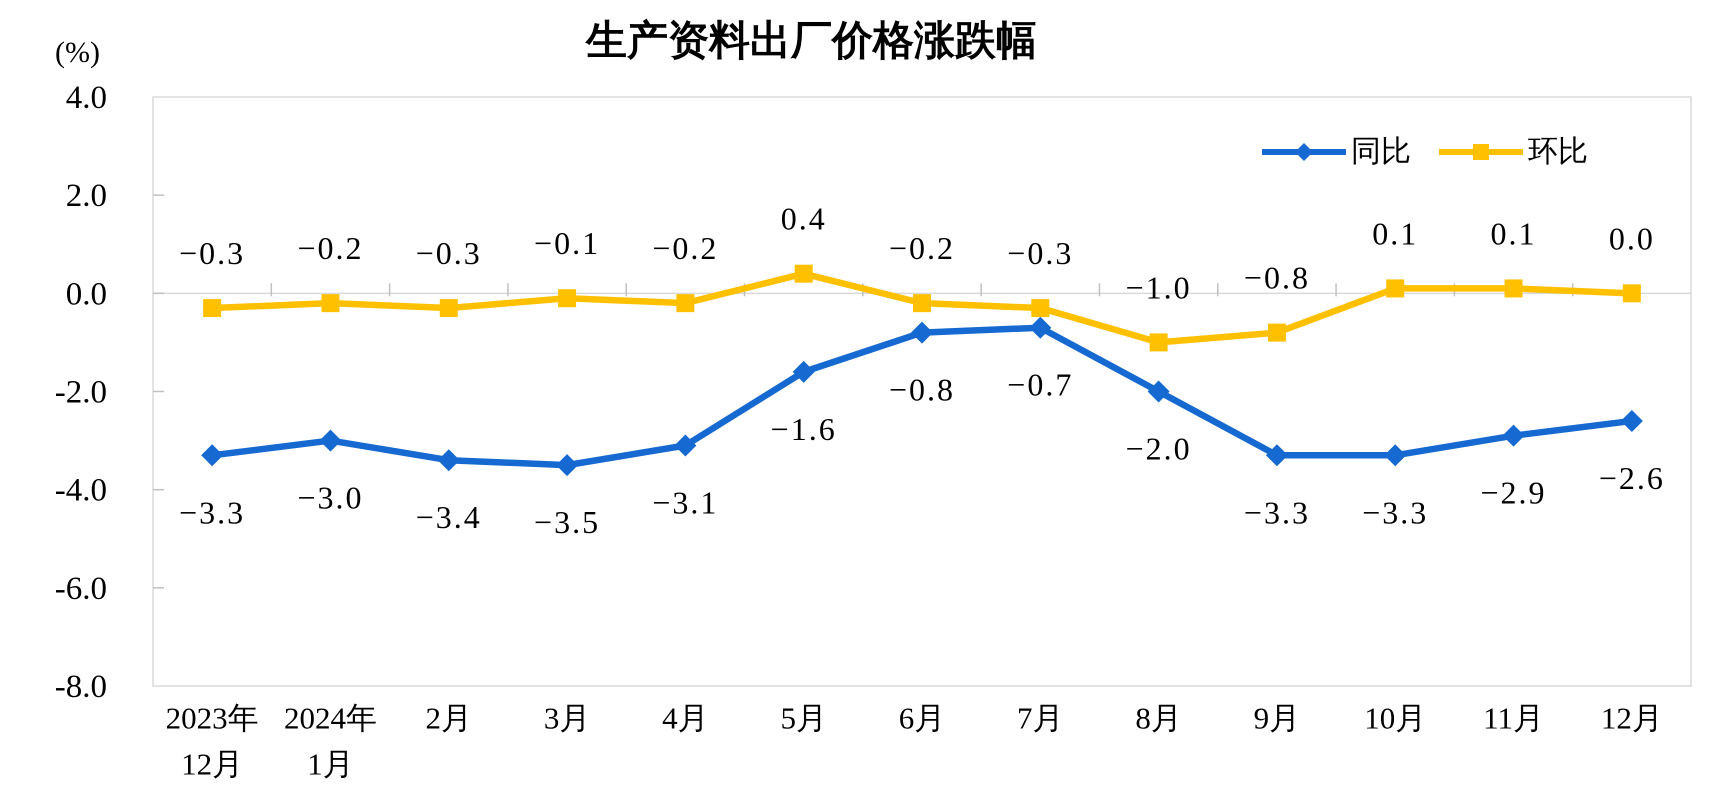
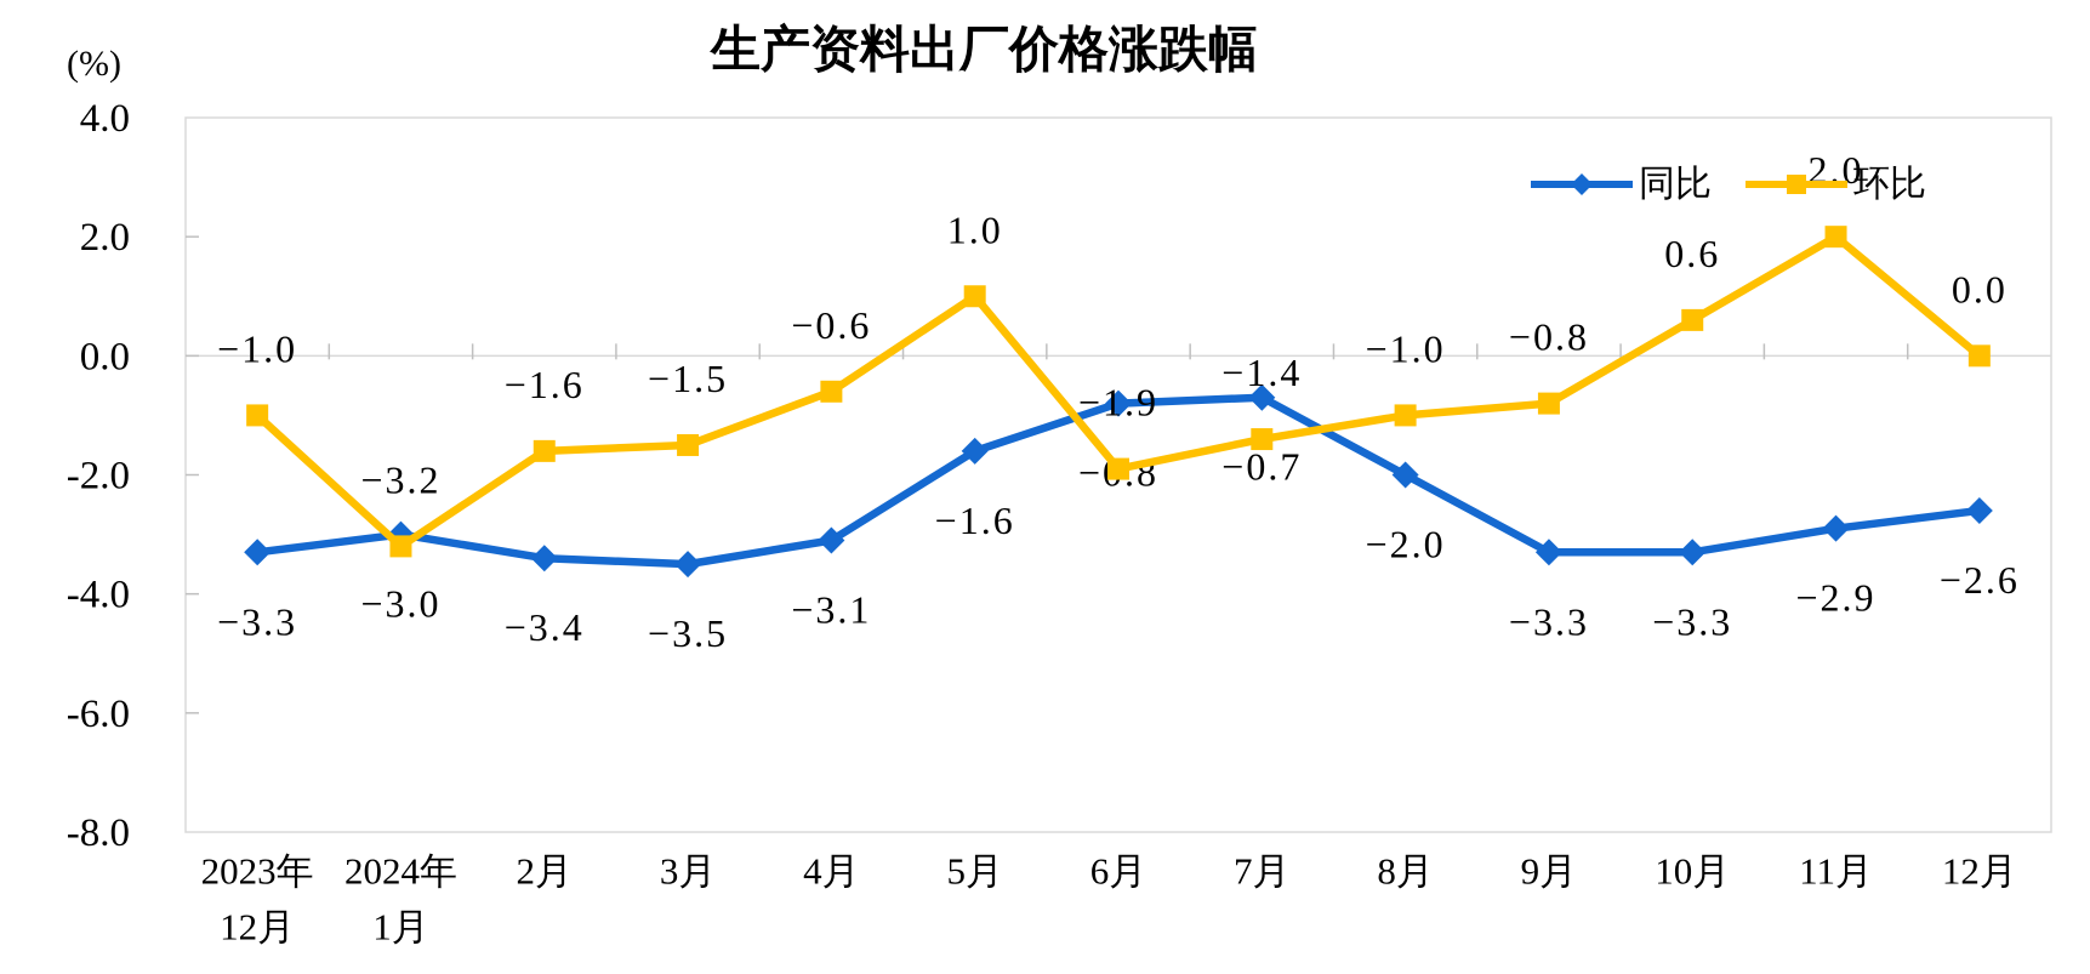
环比/2023年12月: −0.3 -> −1.0
环比/2024年1月: −0.2 -> −3.2
环比/2月: −0.3 -> −1.6
环比/3月: −0.1 -> −1.5
环比/4月: −0.2 -> −0.6
环比/5月: 0.4 -> 1.0
环比/6月: −0.2 -> −1.9
环比/7月: −0.3 -> −1.4
环比/10月: 0.1 -> 0.6
环比/11月: 0.1 -> 2.0
